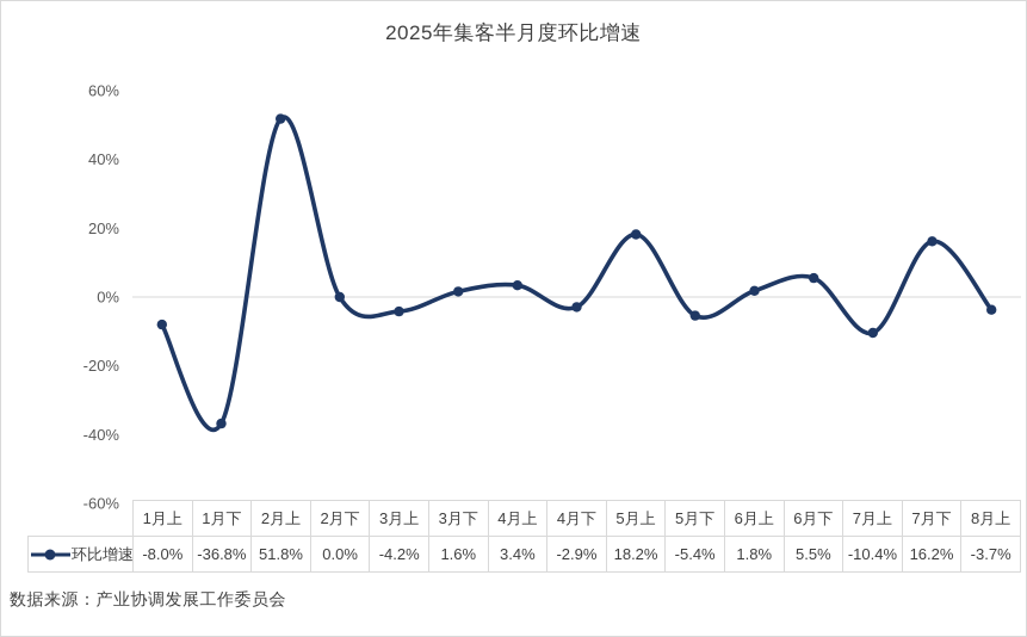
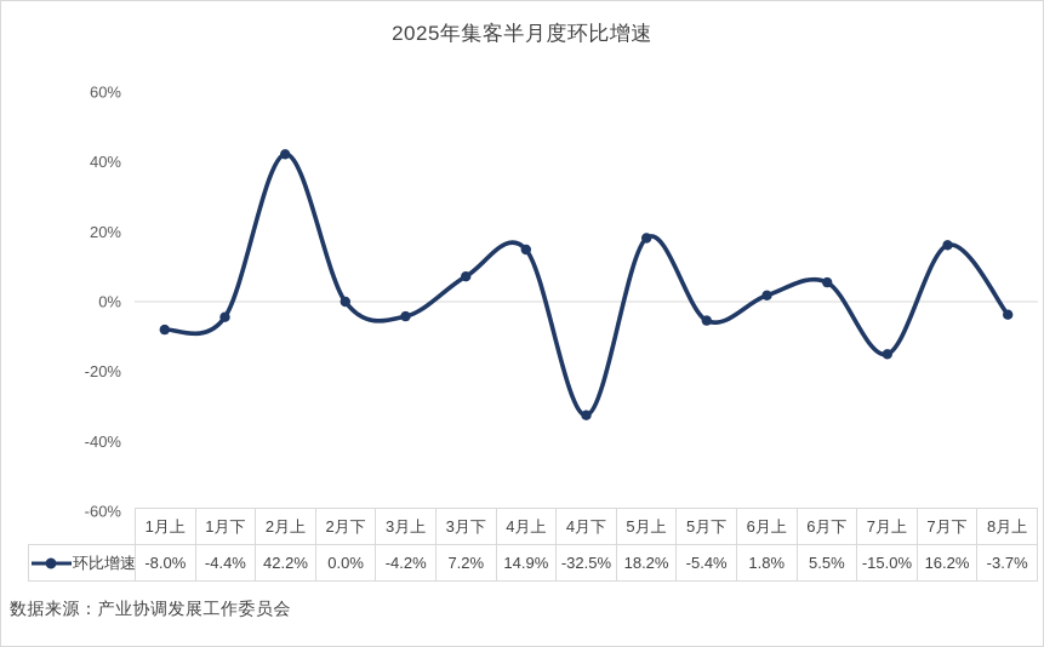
1月下: -36.8% -> -4.4%
2月上: 51.8% -> 42.2%
3月下: 1.6% -> 7.2%
4月上: 3.4% -> 14.9%
4月下: -2.9% -> -32.5%
7月上: -10.4% -> -15.0%
